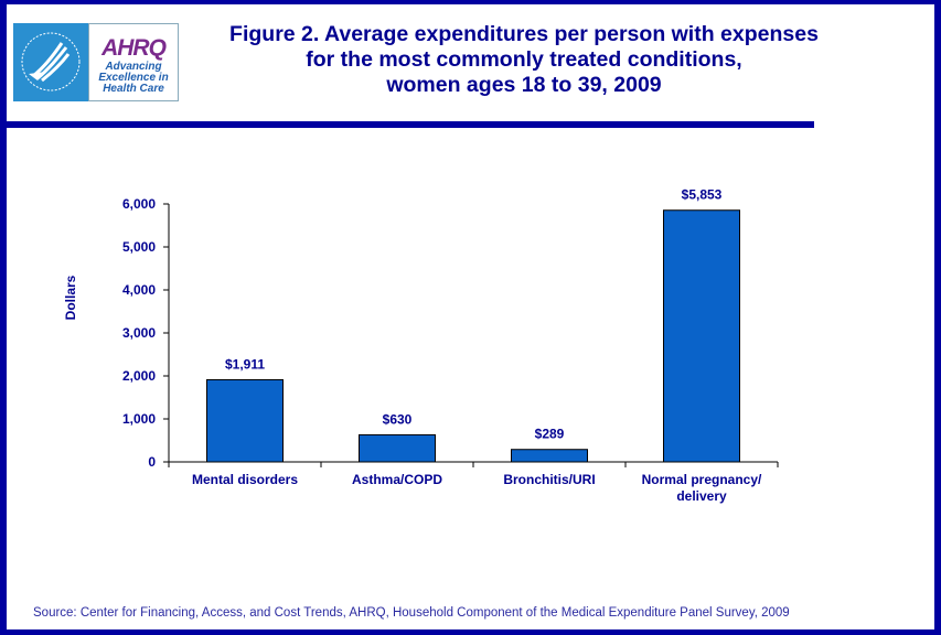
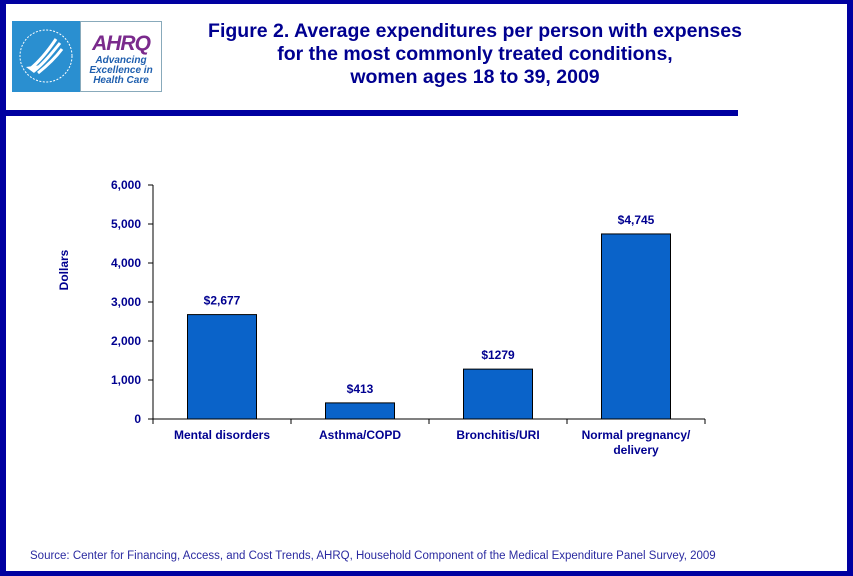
Mental disorders: $1,911 -> $2,677
Asthma/COPD: $630 -> $413
Bronchitis/URI: $289 -> $1279
Normal pregnancy/ delivery: $5,853 -> $4,745
